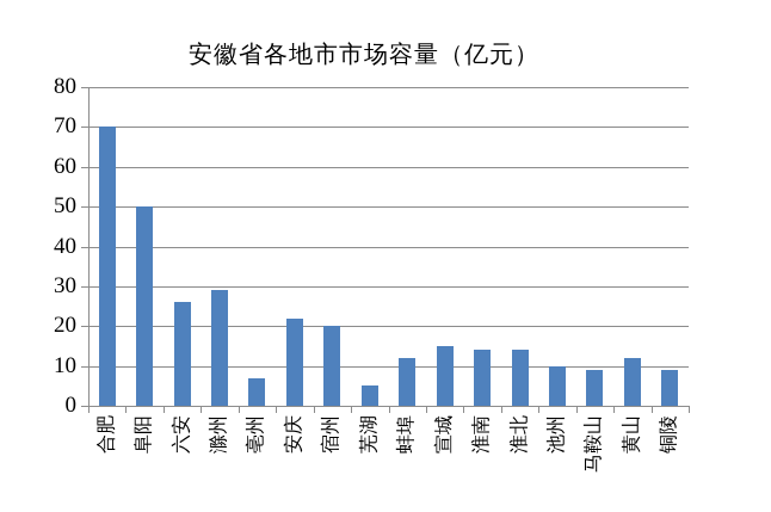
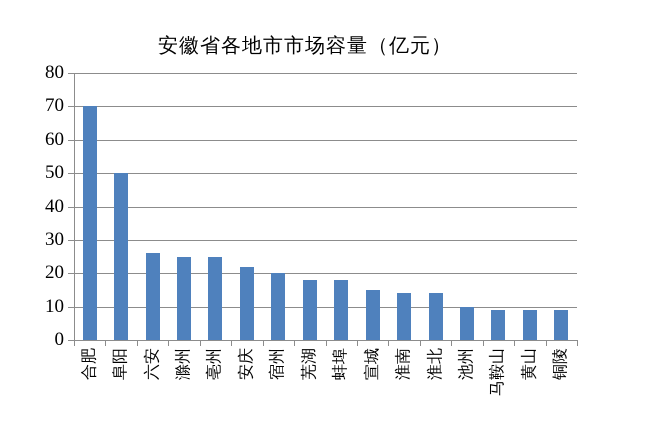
滁州: 29 -> 25
亳州: 7 -> 25
芜湖: 5 -> 18
蚌埠: 12 -> 18
黄山: 12 -> 9
